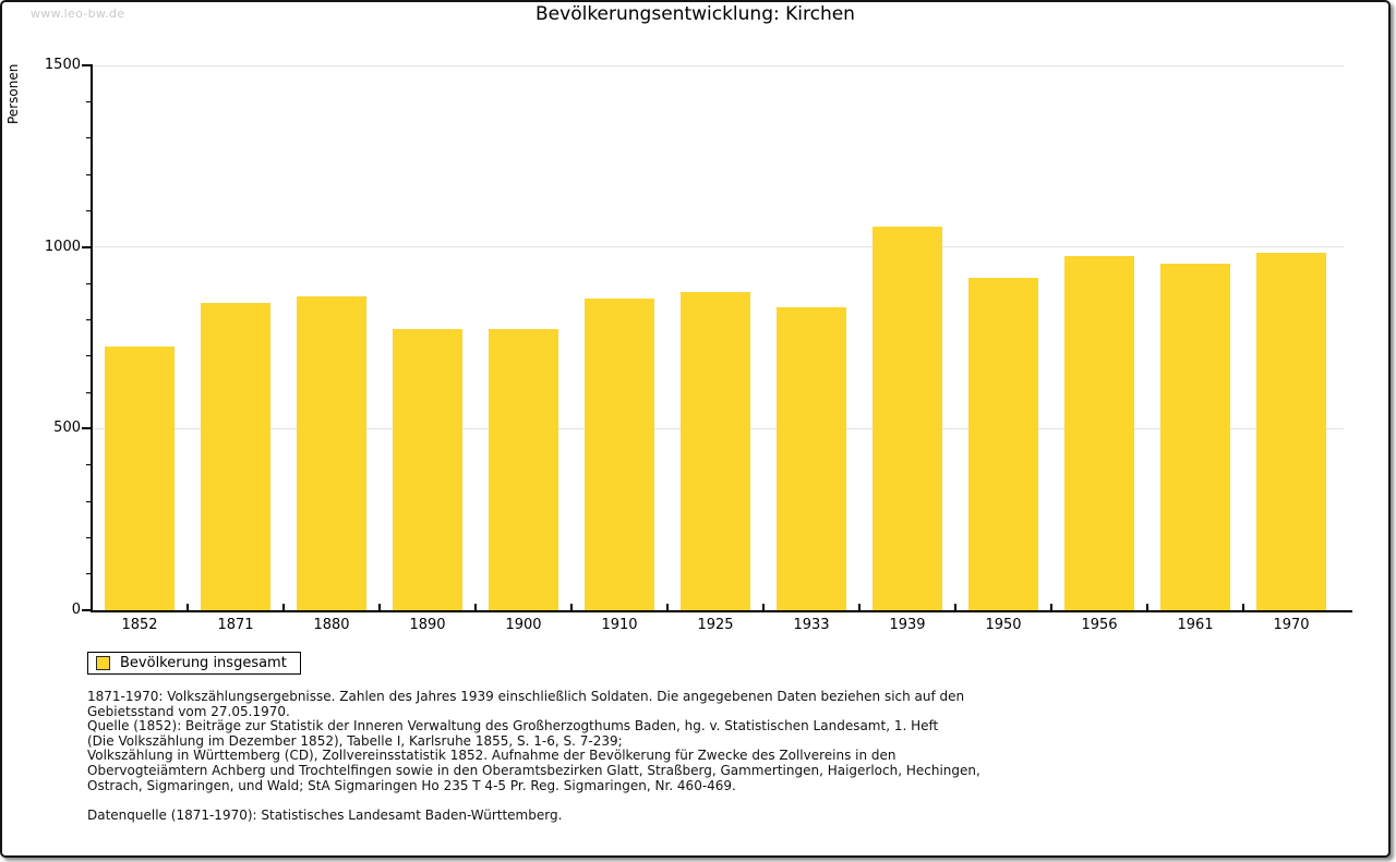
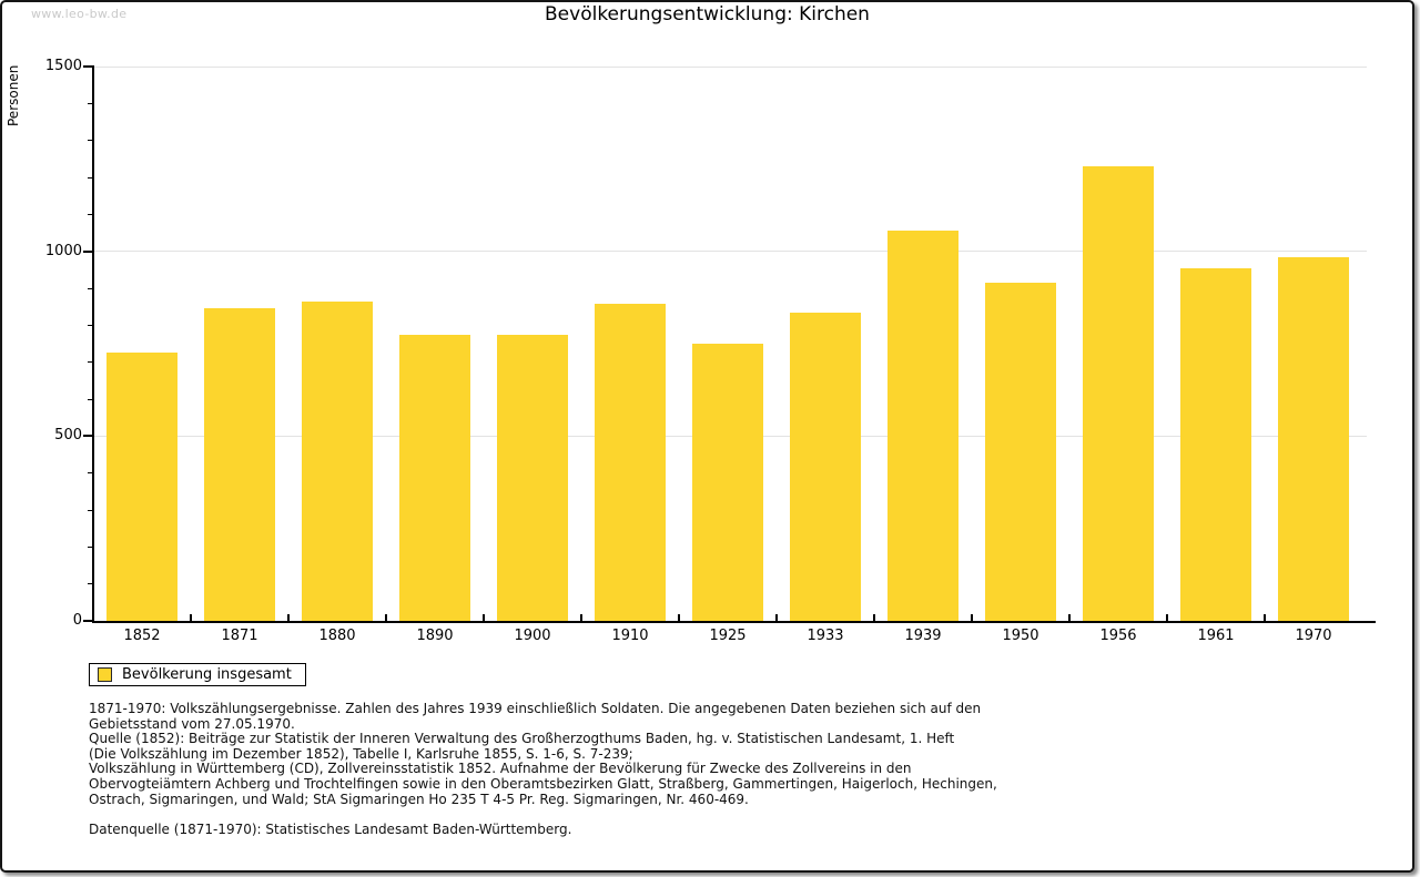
1925: 880 -> 750
1956: 980 -> 1230
